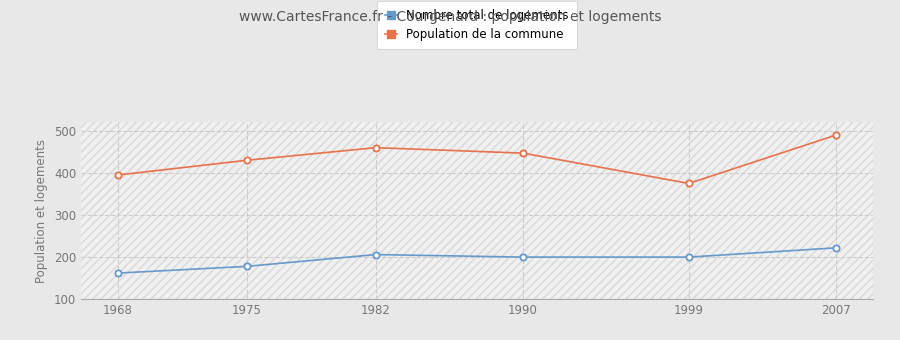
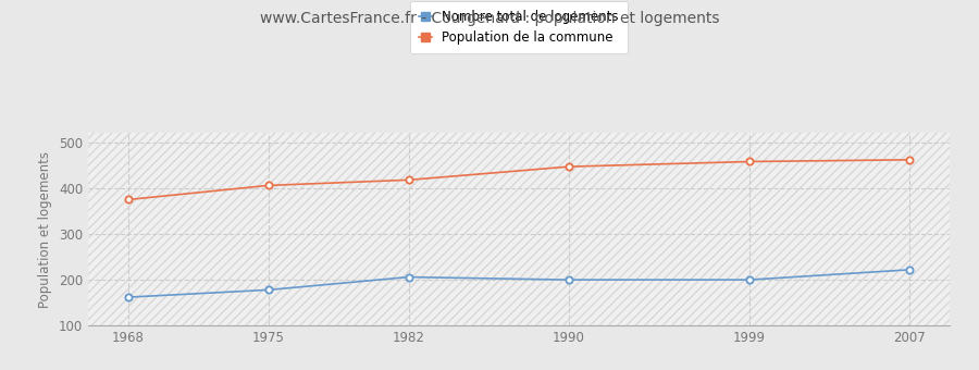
Population de la commune/1968: 395 -> 375
Population de la commune/1975: 430 -> 406
Population de la commune/1982: 460 -> 418
Population de la commune/1999: 375 -> 458
Population de la commune/2007: 490 -> 462
